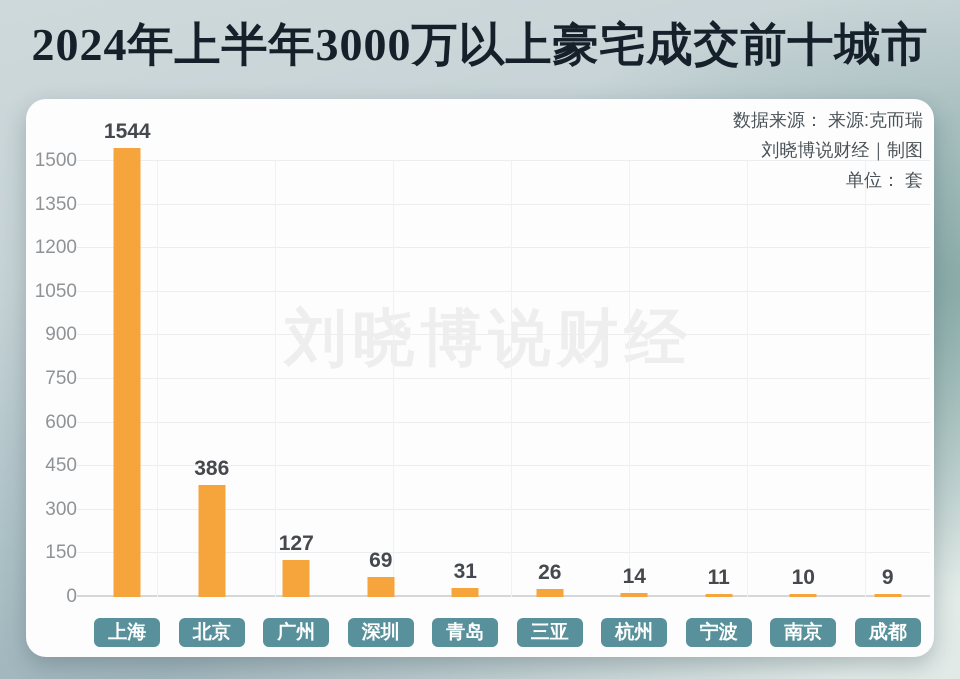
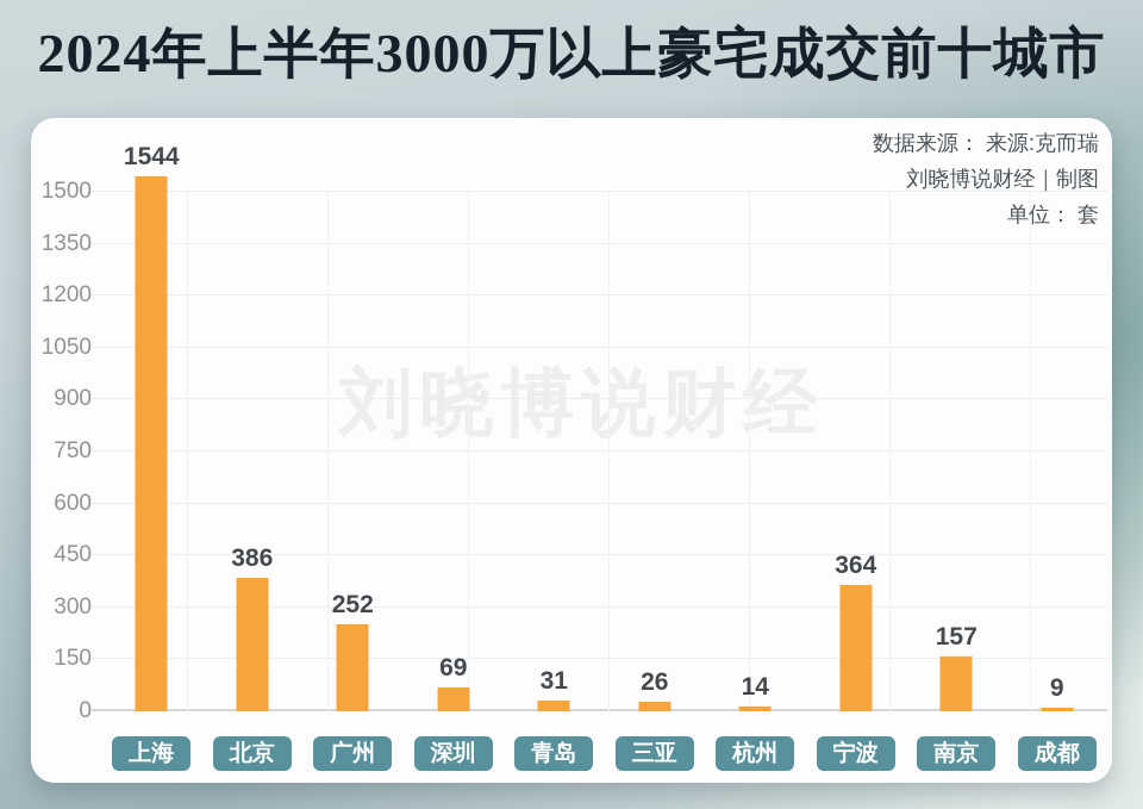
广州: 127 -> 252
宁波: 11 -> 364
南京: 10 -> 157
